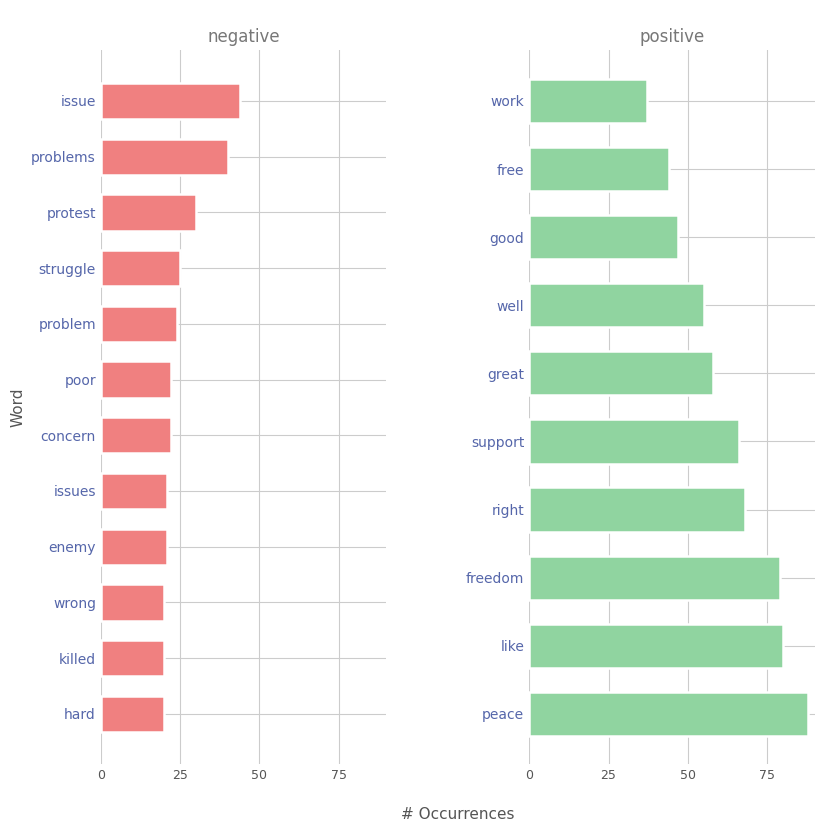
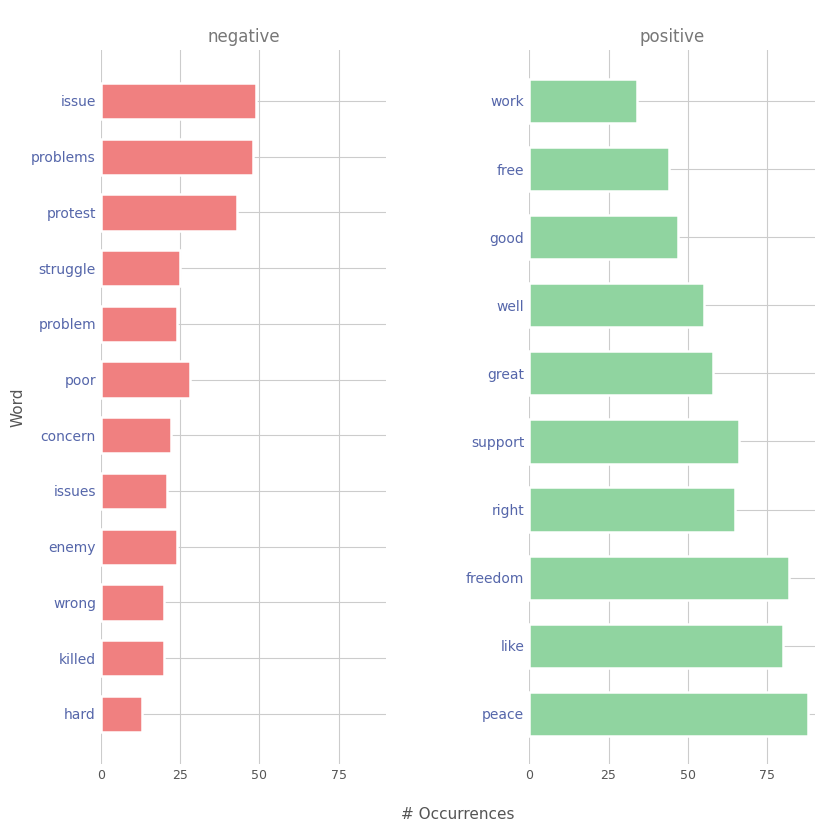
negative/issue: 44 -> 49
negative/problems: 40 -> 48
negative/protest: 30 -> 43
negative/poor: 22 -> 28
negative/enemy: 21 -> 24
negative/hard: 20 -> 13
positive/work: 37 -> 34
positive/right: 68 -> 65
positive/freedom: 79 -> 82
